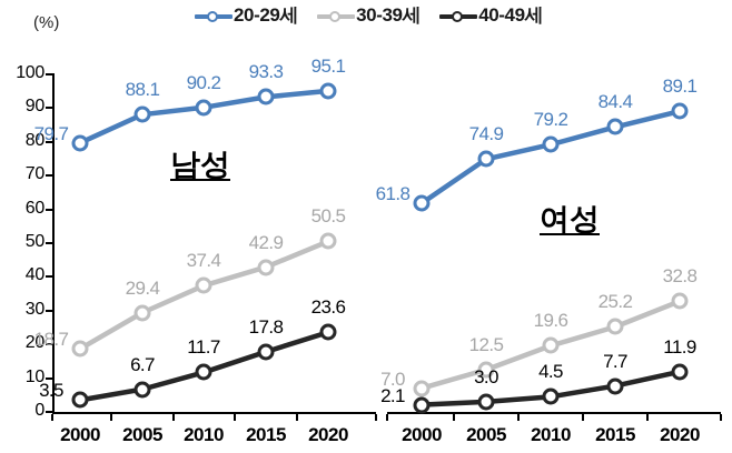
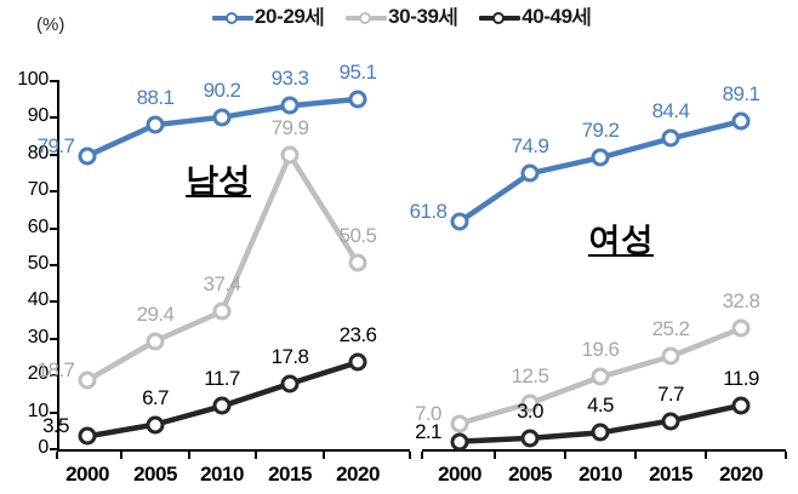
남성/30-39세/2015: 42.9 -> 79.9
